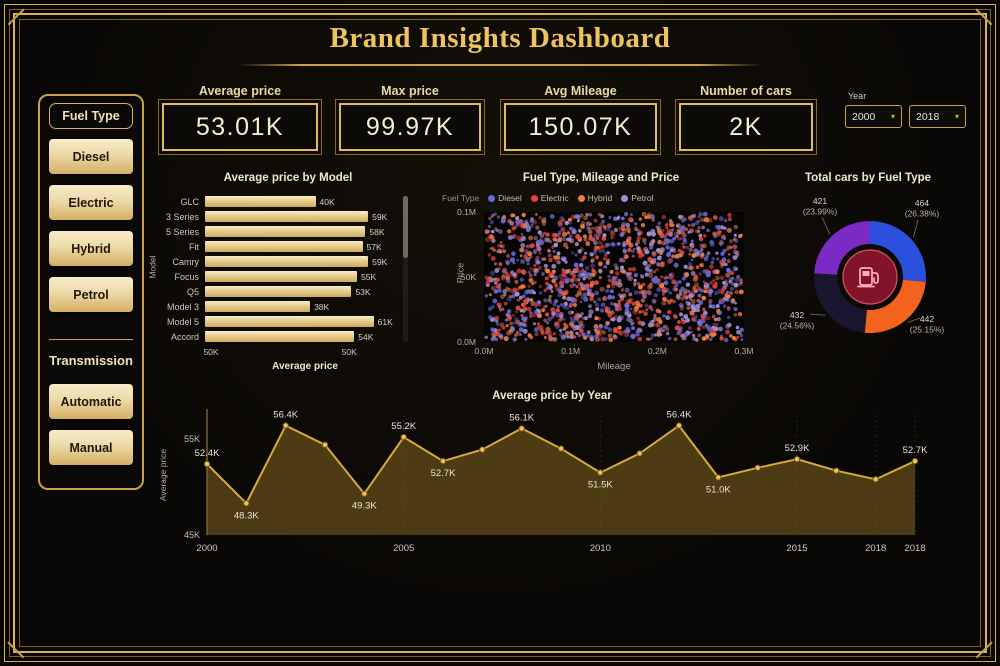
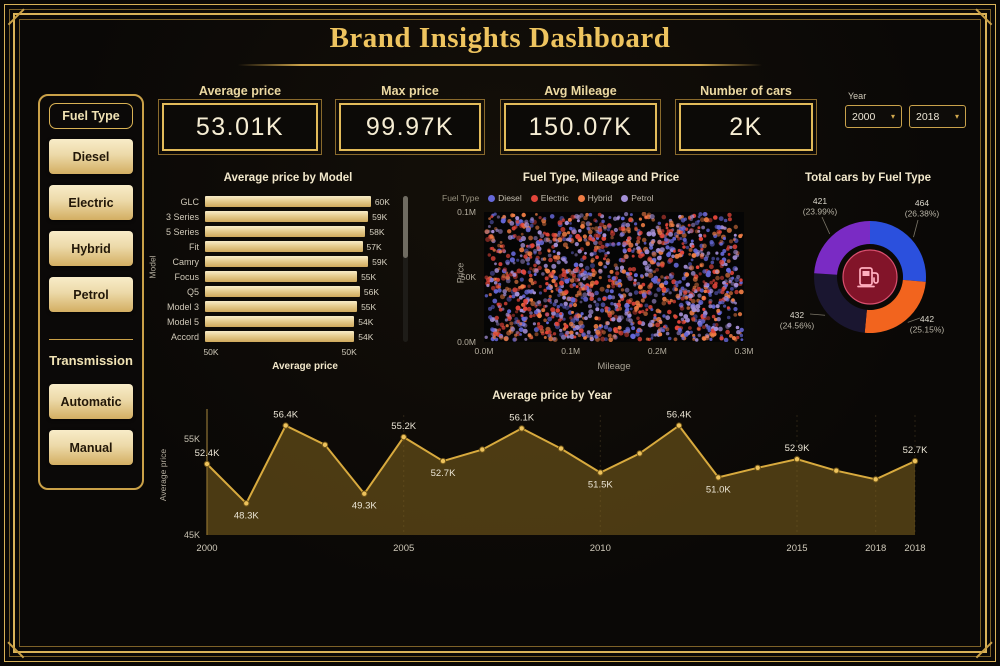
Average price by Model/GLC: 40K -> 60K
Average price by Model/Q5: 53K -> 56K
Average price by Model/Model 3: 38K -> 55K
Average price by Model/Model 5: 61K -> 54K
